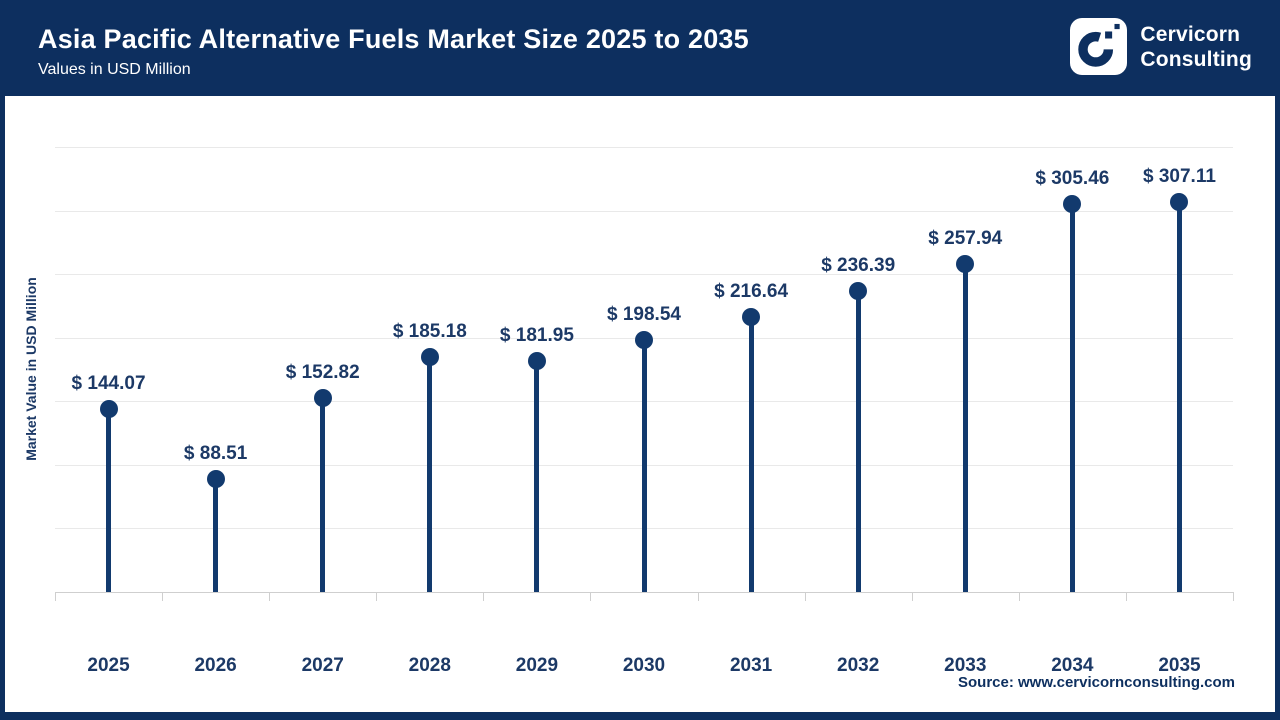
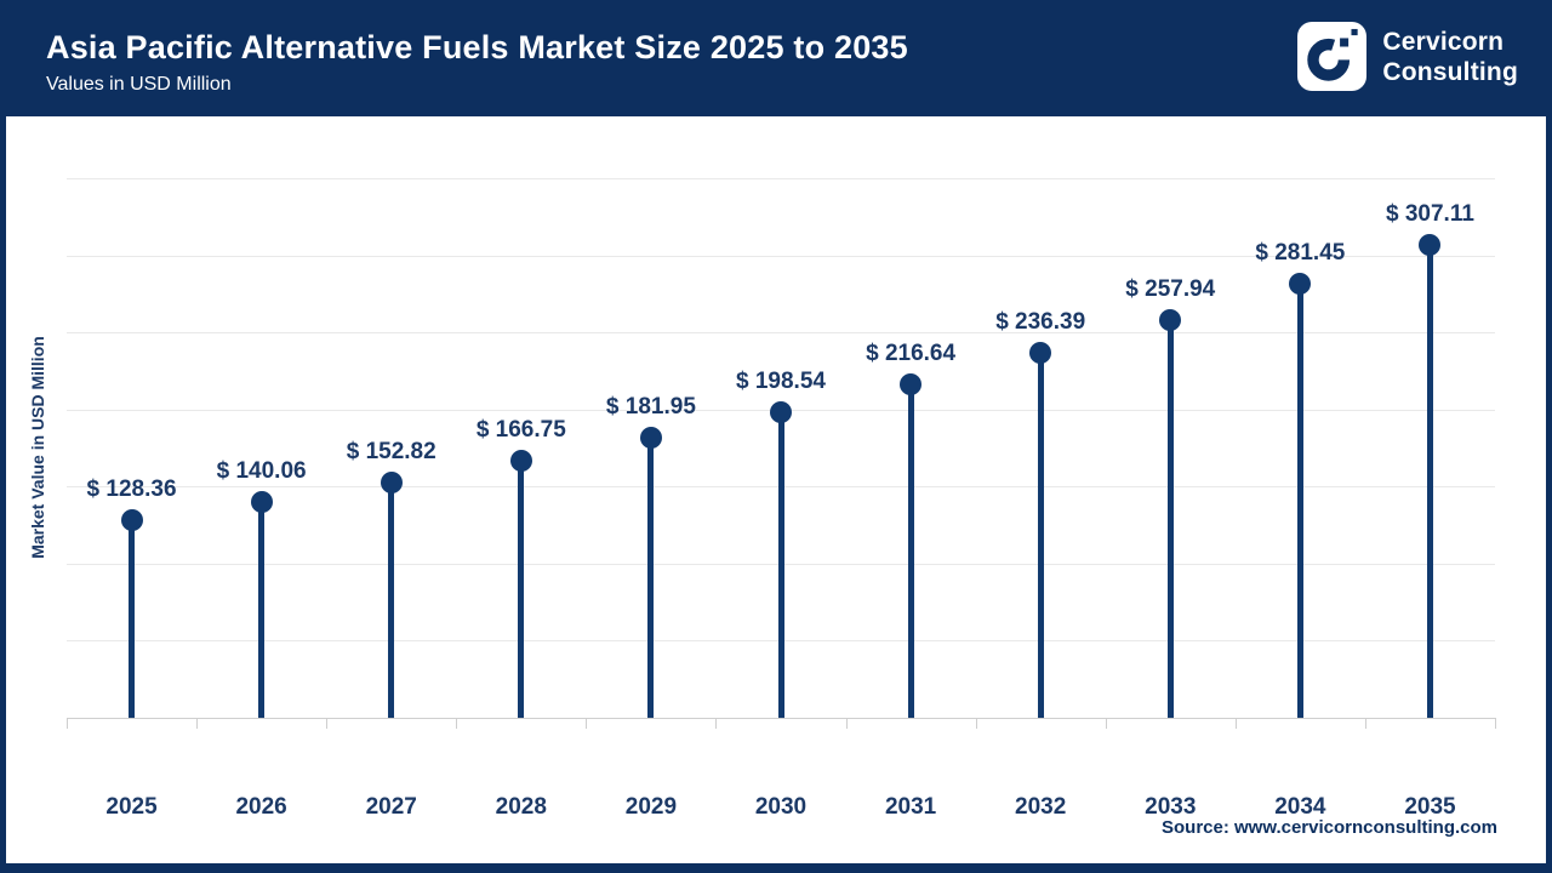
2025: 144.07 -> 128.36
2026: 88.51 -> 140.06
2028: 185.18 -> 166.75
2034: 305.46 -> 281.45
